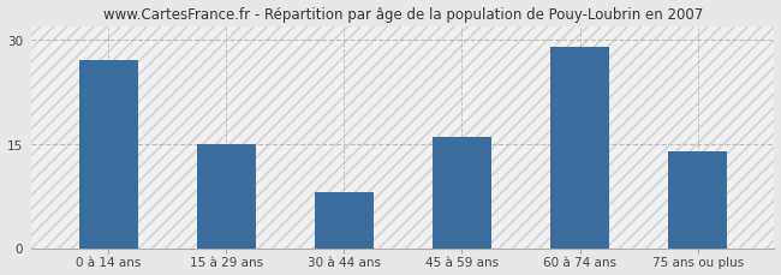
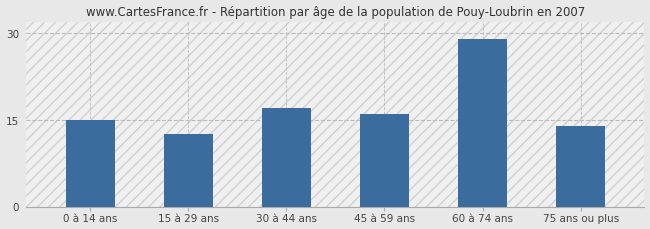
0 à 14 ans: 27.0 -> 15.0
15 à 29 ans: 15.0 -> 12.5
30 à 44 ans: 8.0 -> 17.0
